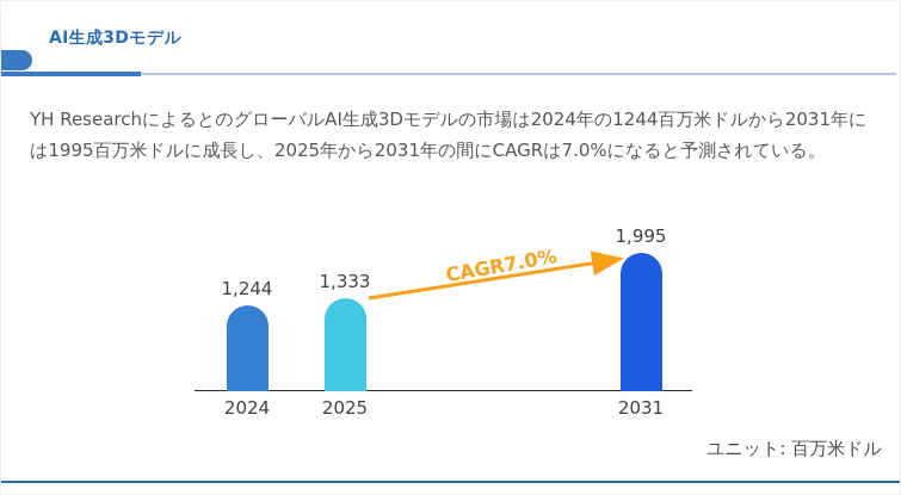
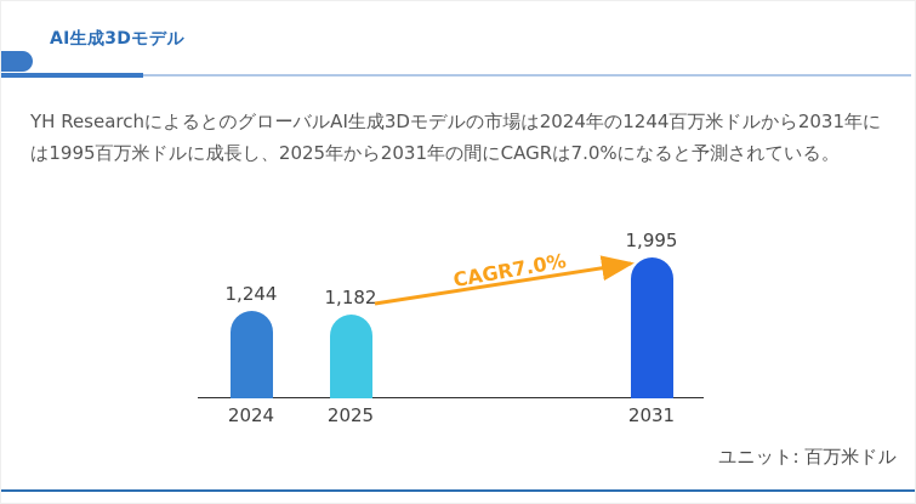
2025: 1,333 -> 1,182
